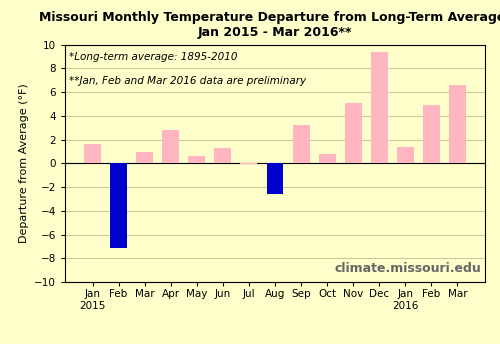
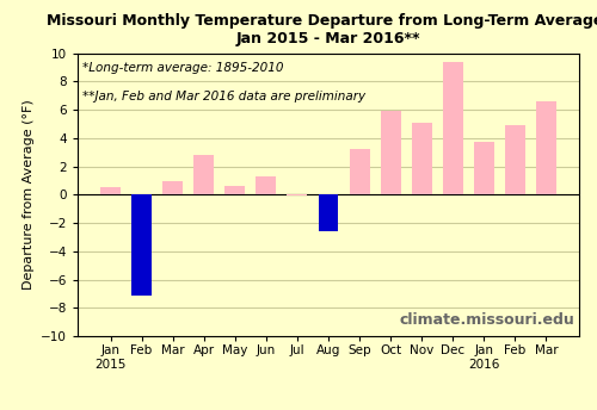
Jan 2015: 1.6 -> 0.5
Oct: 0.8 -> 5.9
Jan 2016: 1.4 -> 3.7
